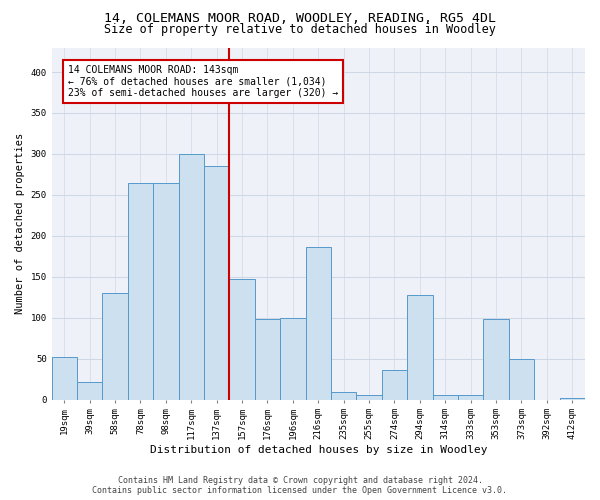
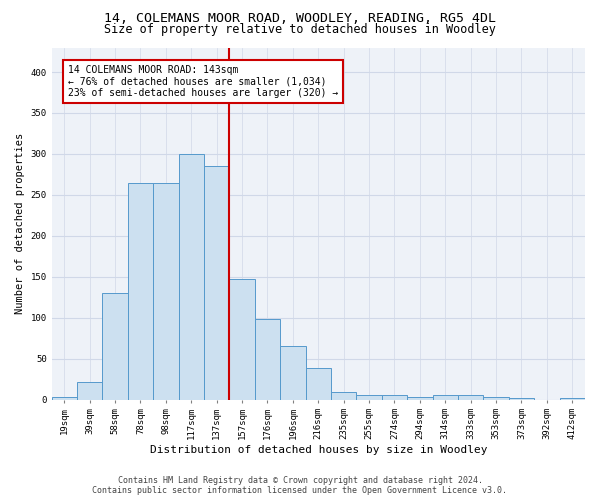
19sqm: 52 -> 3
196sqm: 100 -> 65
216sqm: 186 -> 38
274sqm: 36 -> 5
294sqm: 128 -> 3
353sqm: 98 -> 3
373sqm: 50 -> 2
